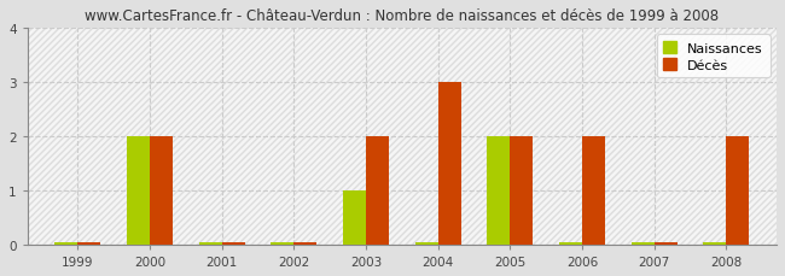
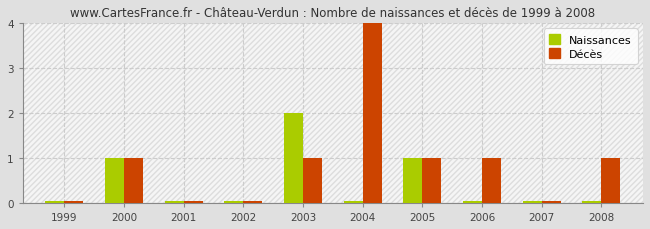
Naissances/2000: 2 -> 1
Décès/2000: 2 -> 1
Naissances/2003: 1 -> 2
Décès/2003: 2 -> 1
Décès/2004: 3 -> 4
Naissances/2005: 2 -> 1
Décès/2005: 2 -> 1
Décès/2006: 2 -> 1
Décès/2008: 2 -> 1
